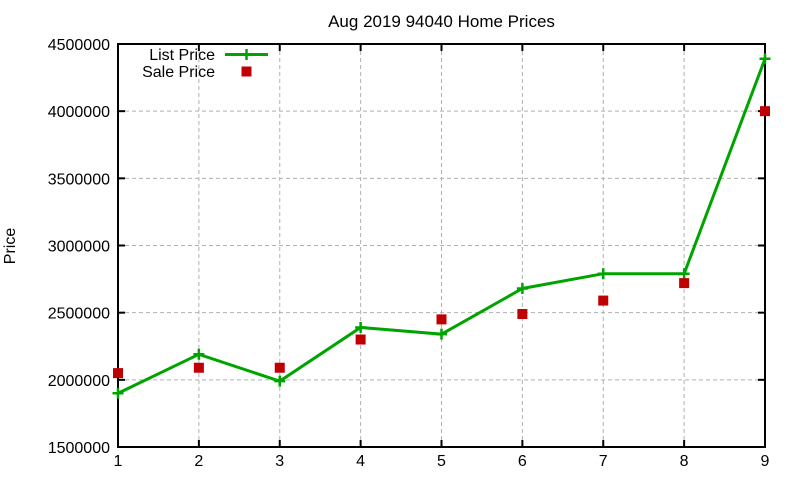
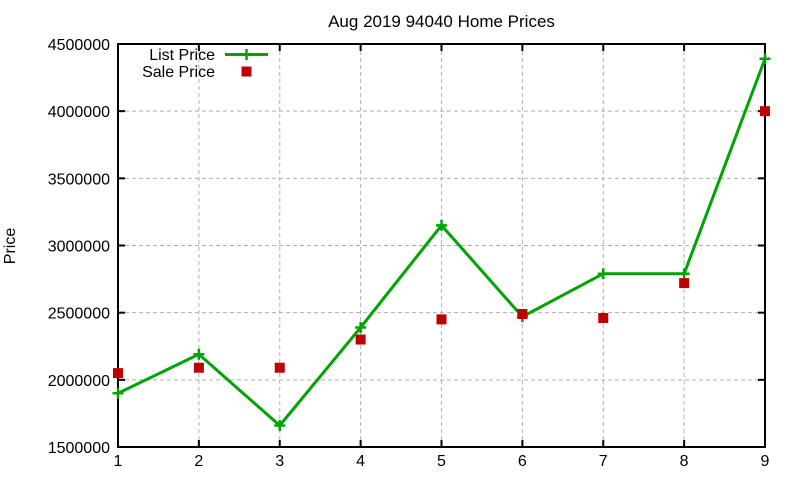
List Price/3: 1990000 -> 1660000
List Price/5: 2340000 -> 3150000
List Price/6: 2680000 -> 2470000
Sale Price/7: 2590000 -> 2460000
